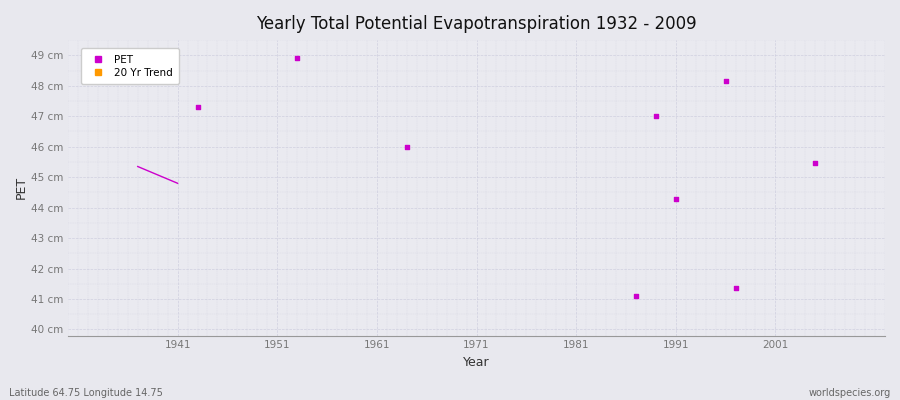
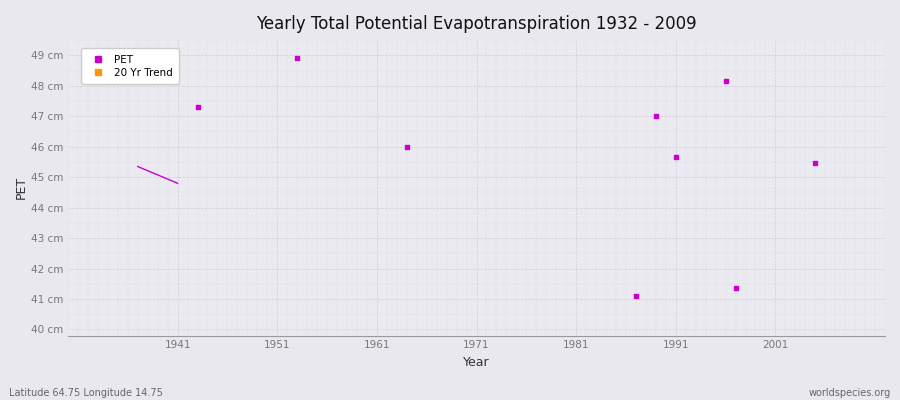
1991: 44.30 cm -> 45.65 cm
